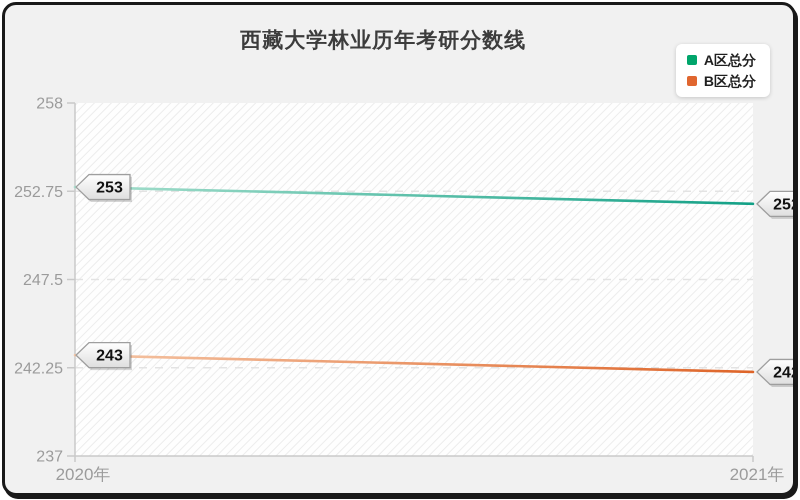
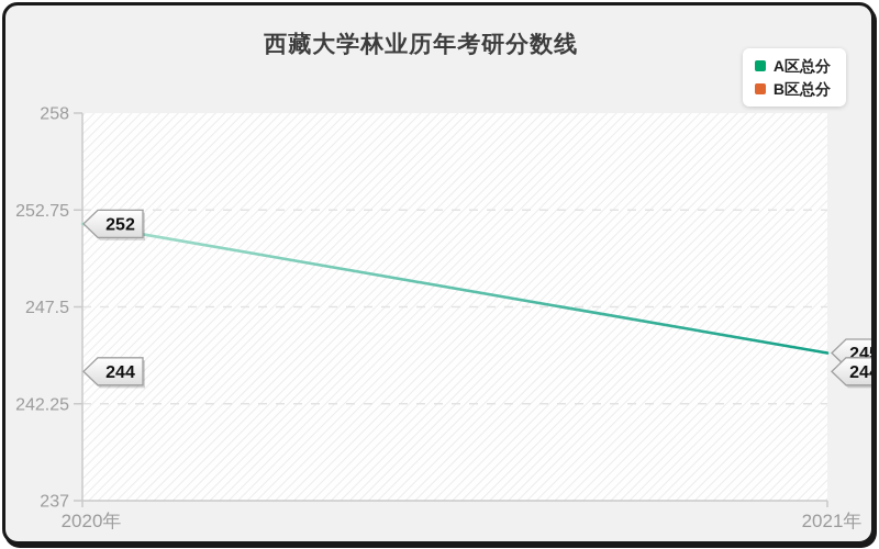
A区总分/2020年: 253 -> 252
B区总分/2020年: 243 -> 244
A区总分/2021年: 252 -> 245
B区总分/2021年: 242 -> 244
